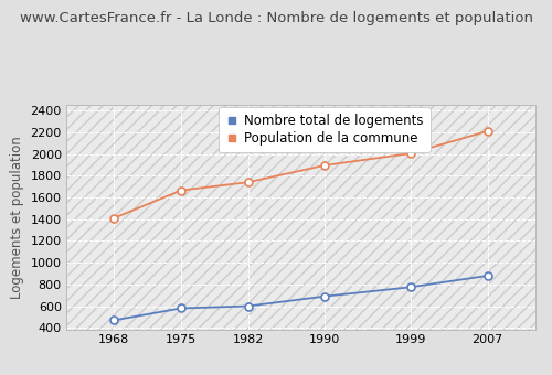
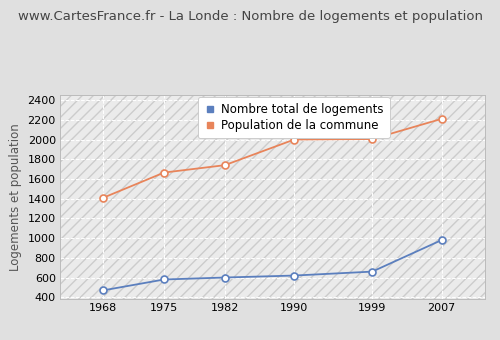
Nombre total de logements/1990: 690 -> 620
Population de la commune/1990: 1900 -> 2000
Nombre total de logements/1999: 780 -> 660
Nombre total de logements/2007: 880 -> 980
